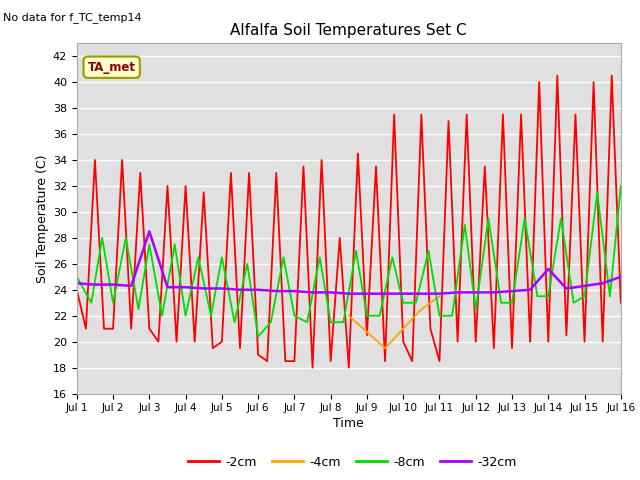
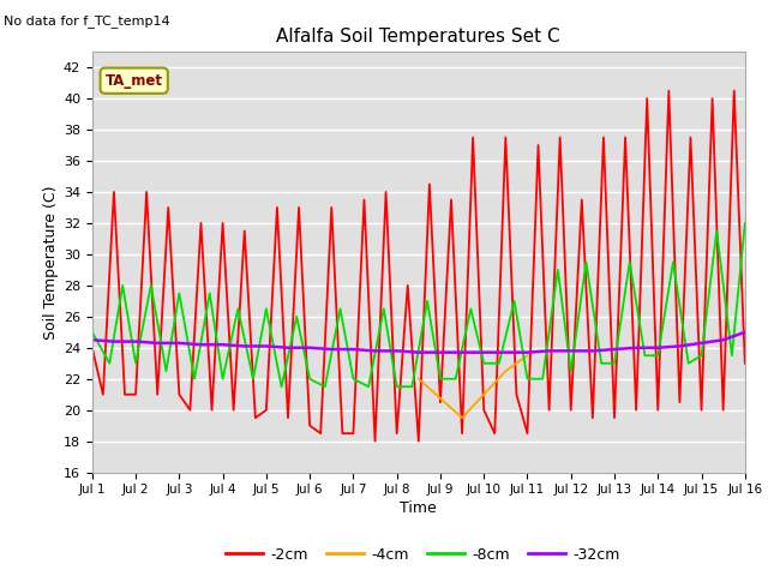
-32cm/Jul 3: 28.5 -> 24.3
-8cm/Jul 6: 20.4 -> 22.0
-32cm/Jul 14: 25.6 -> 24.0
